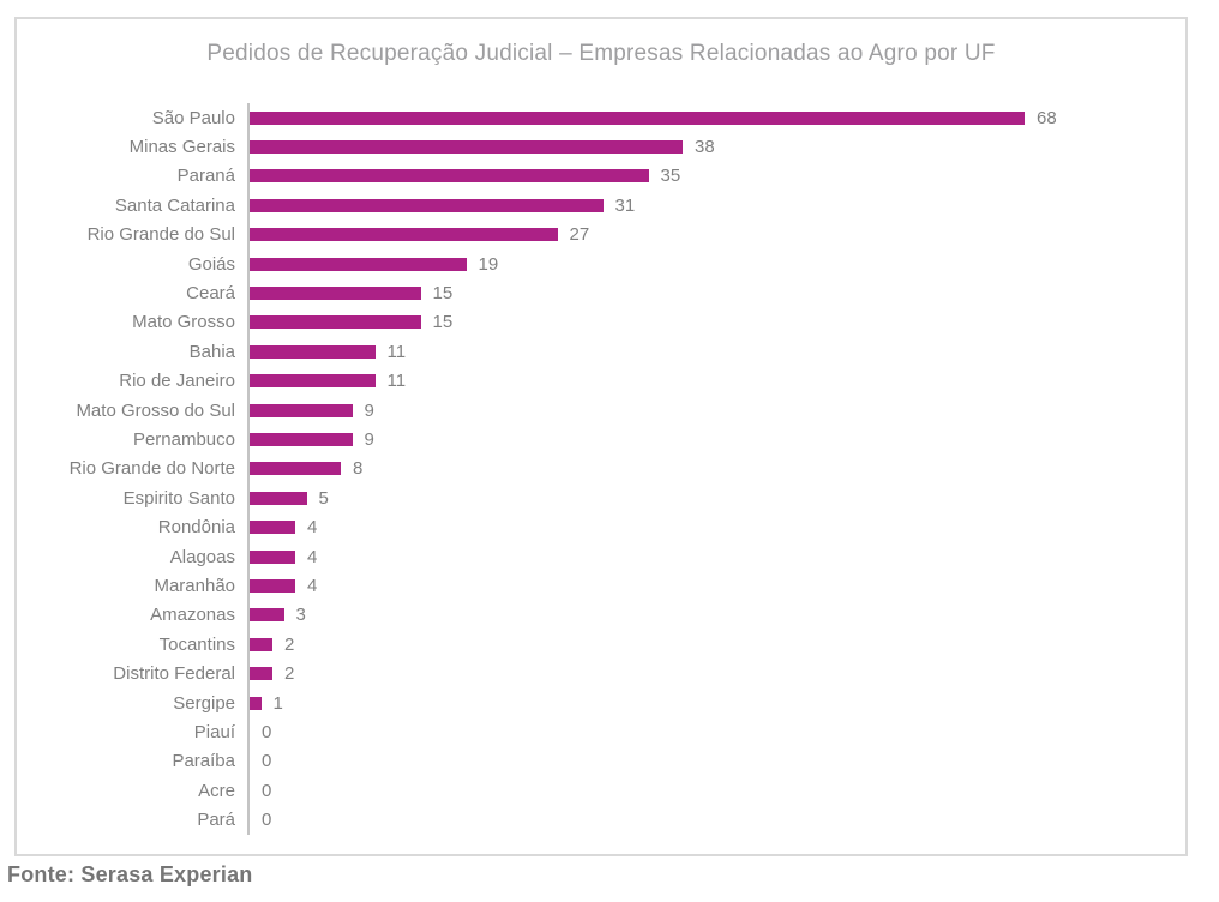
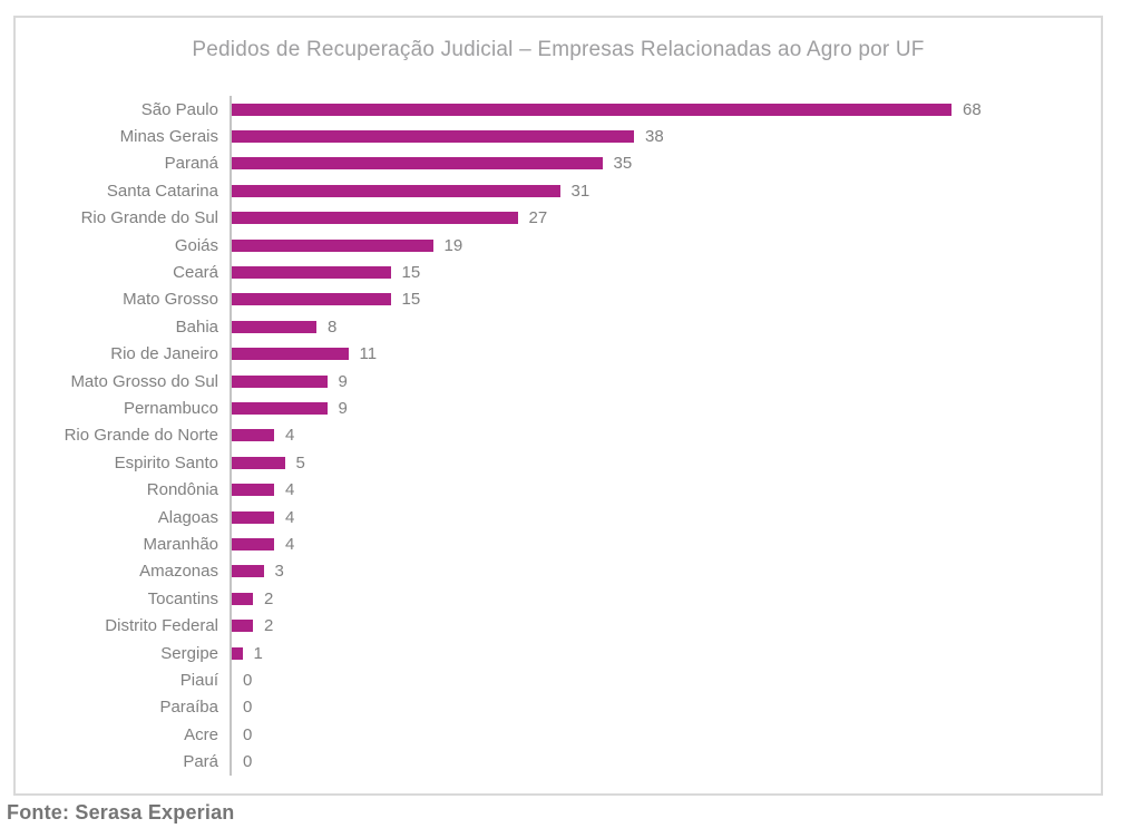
Bahia: 11 -> 8
Rio Grande do Norte: 8 -> 4
